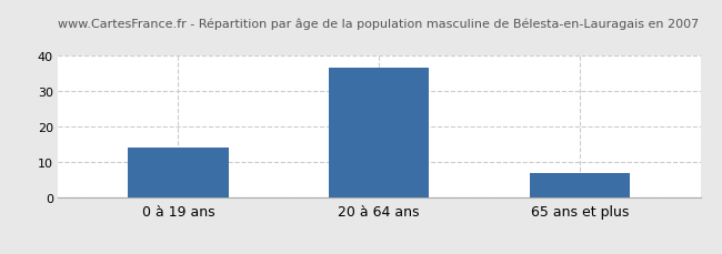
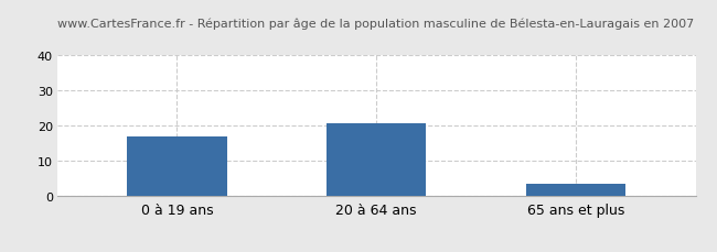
0 à 19 ans: 14.0 -> 17.0
20 à 64 ans: 36.5 -> 20.5
65 ans et plus: 7.0 -> 3.5
